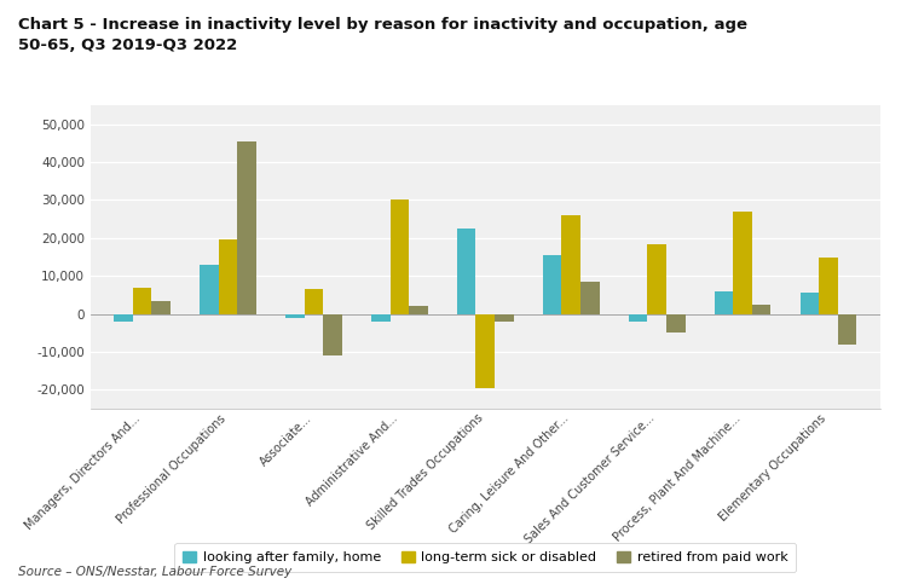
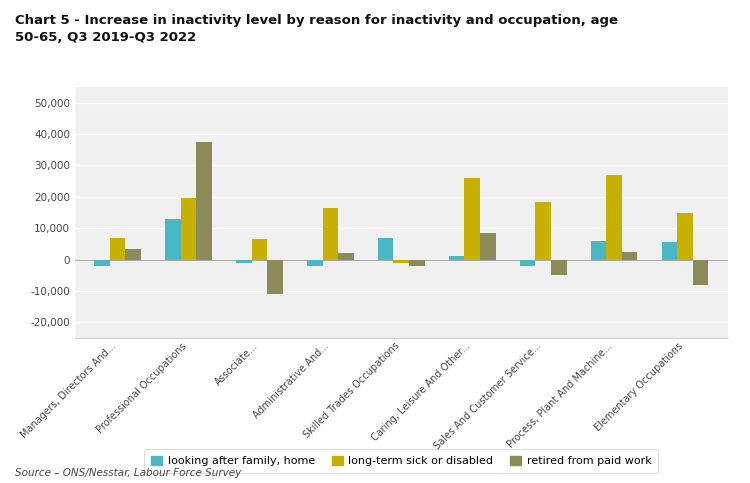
retired from paid work/Professional Occupations: 45,500 -> 37,500
long-term sick or disabled/Administrative And...: 30,000 -> 16,500
looking after family, home/Skilled Trades Occupations: 22,500 -> 7,000
long-term sick or disabled/Skilled Trades Occupations: -19,500 -> -1,000
looking after family, home/Caring, Leisure And Other...: 15,500 -> 1,000
